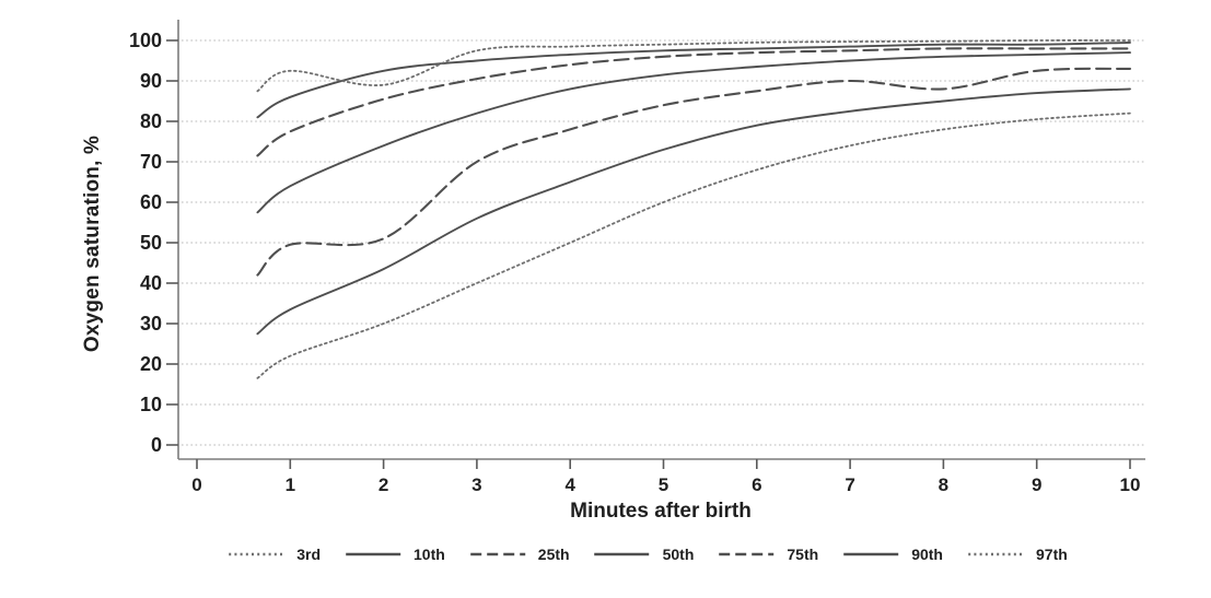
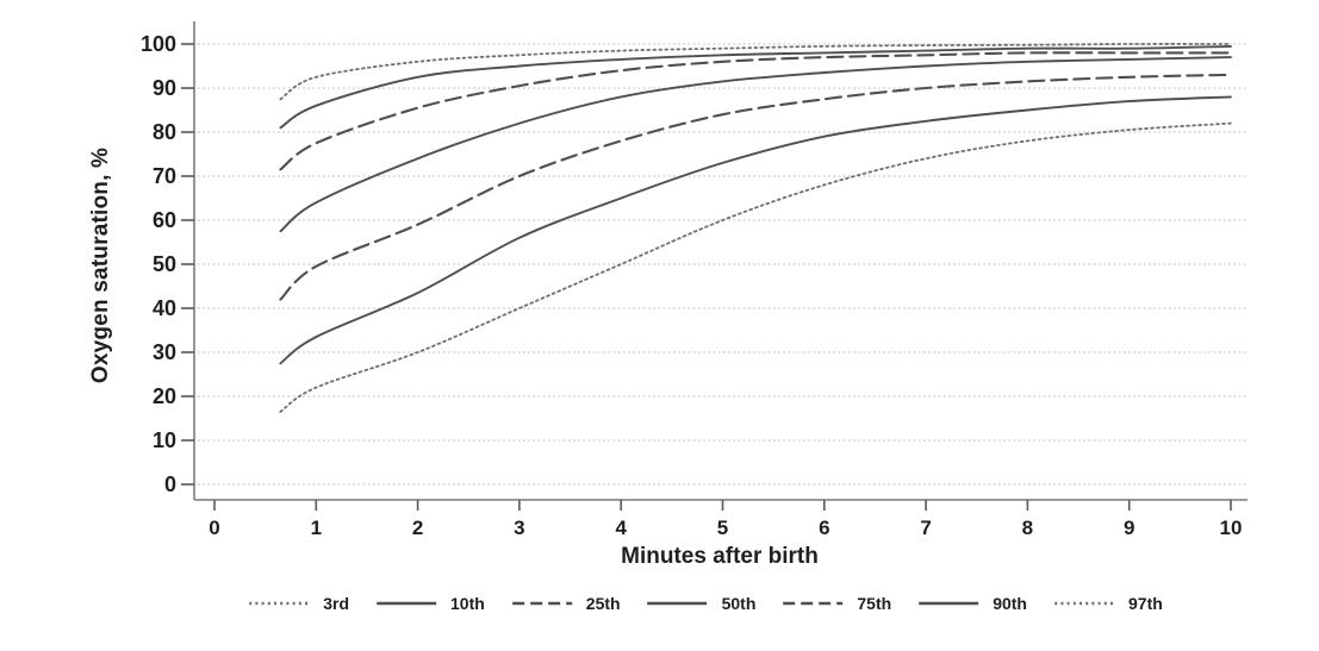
25th/2: 51 -> 59
97th/2: 89 -> 96
25th/8: 88 -> 92
